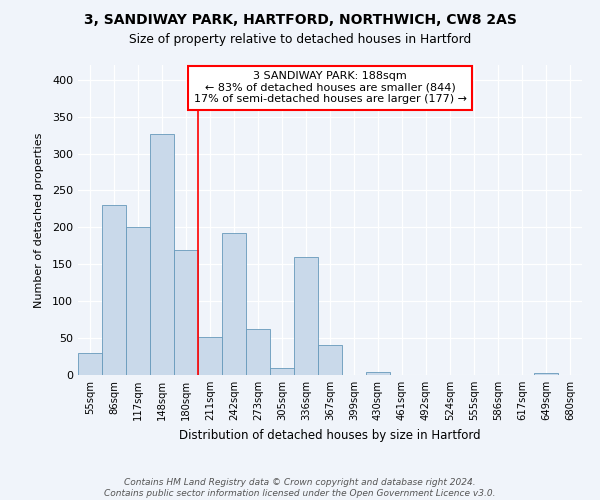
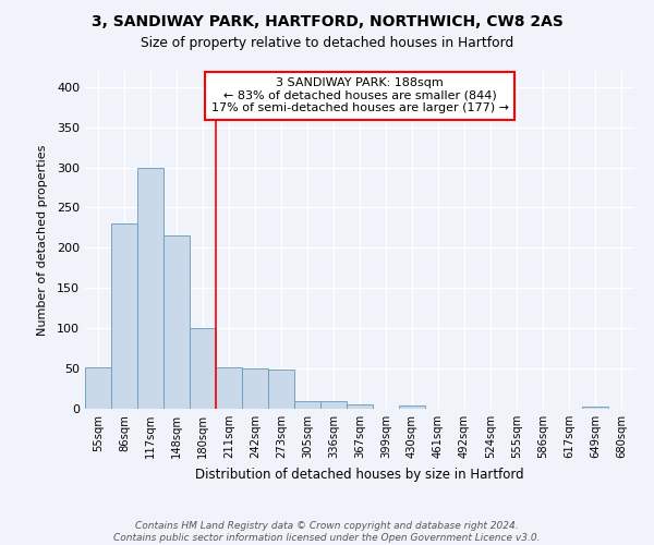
55sqm: 30 -> 52
117sqm: 200 -> 300
148sqm: 326 -> 215
180sqm: 170 -> 100
242sqm: 192 -> 50
273sqm: 62 -> 49
336sqm: 160 -> 9
367sqm: 40 -> 6
